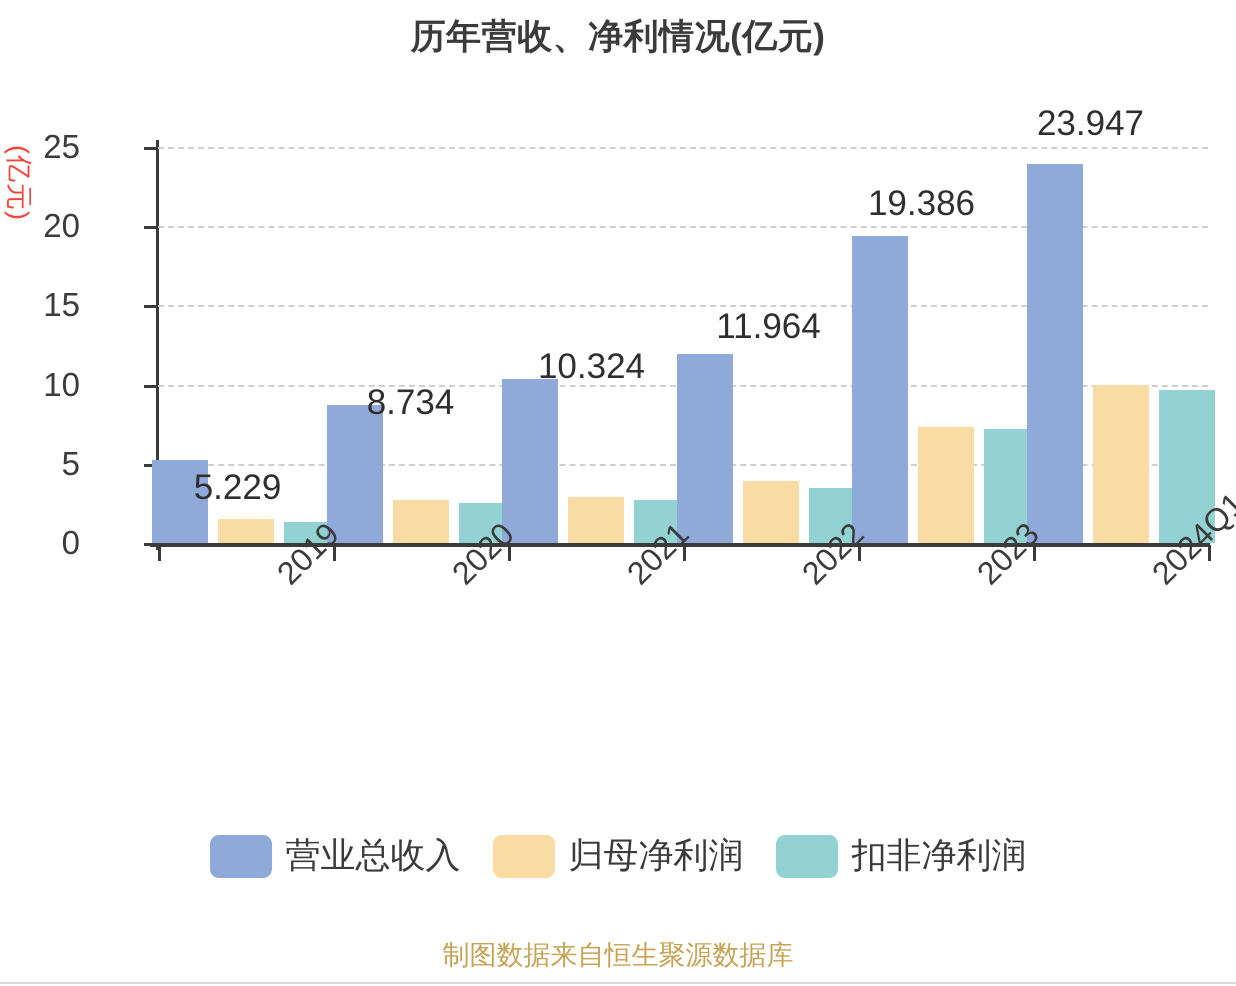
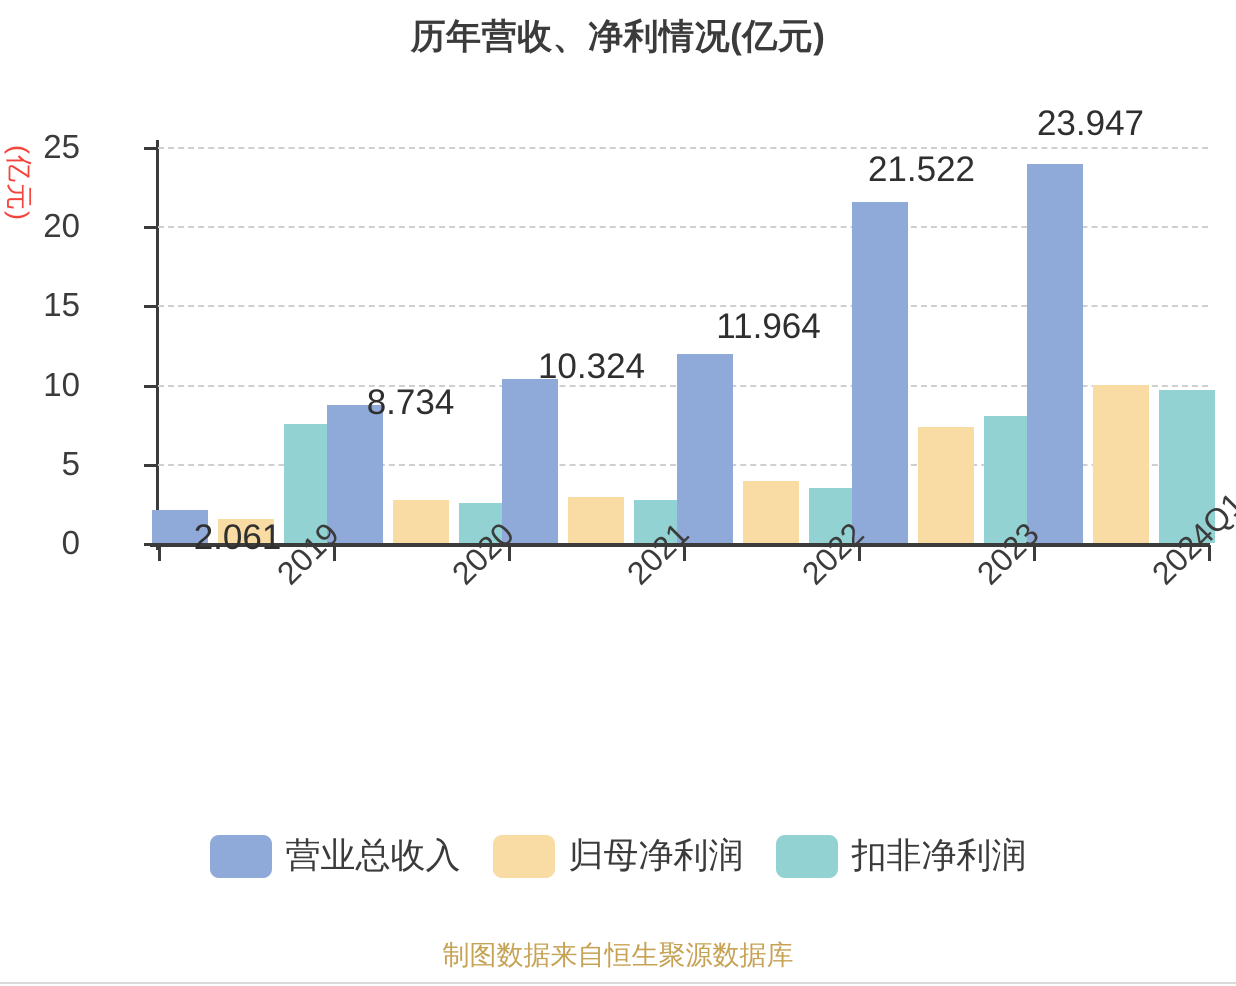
营业总收入/2019: 5.229 -> 2.061
扣非净利润/2019: 1.3 -> 7.5
营业总收入/2023: 19.386 -> 21.522
扣非净利润/2023: 7.2 -> 8.0
